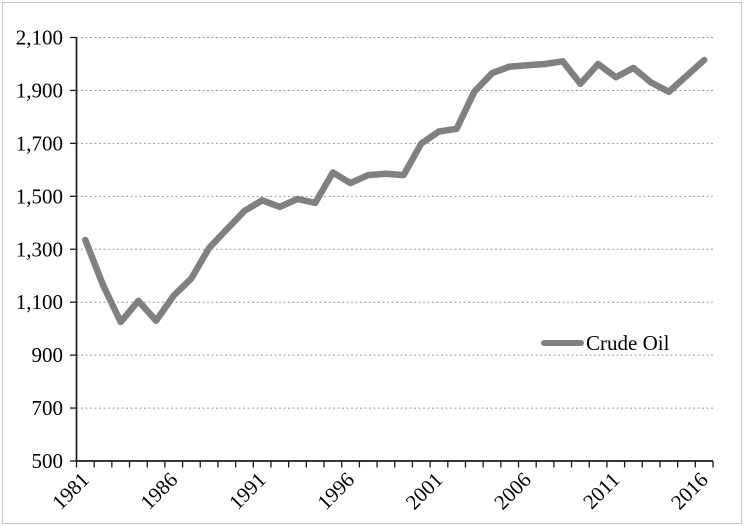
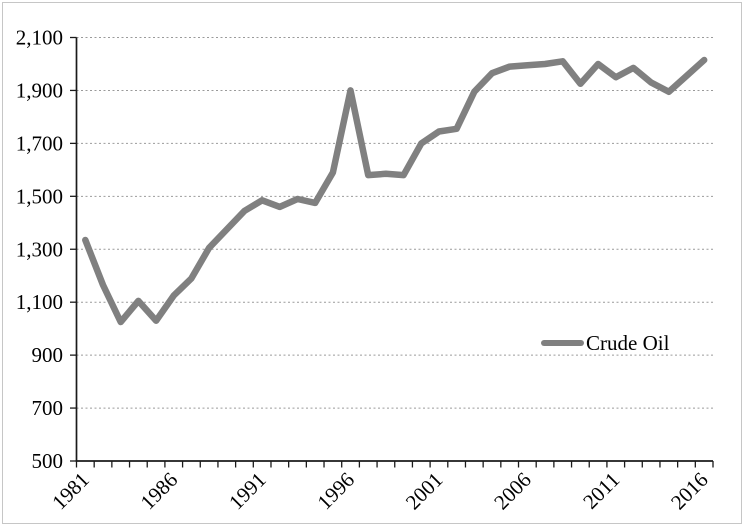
1996: 1550 -> 1900
